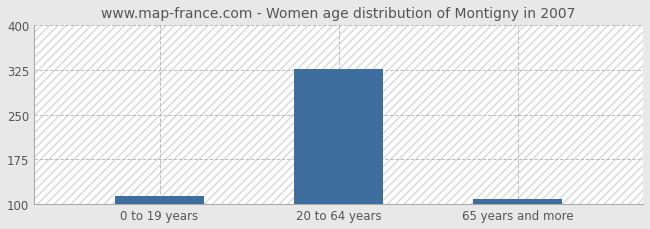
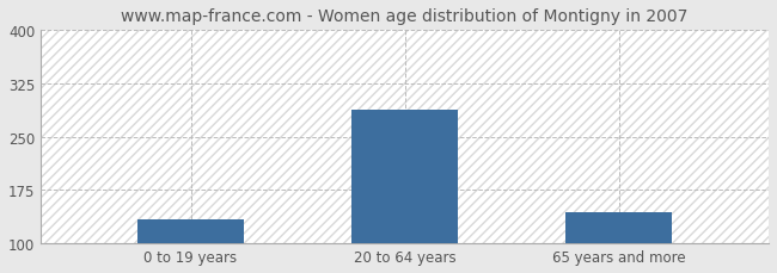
0 to 19 years: 113 -> 134
20 to 64 years: 326 -> 288
65 years and more: 109 -> 144
